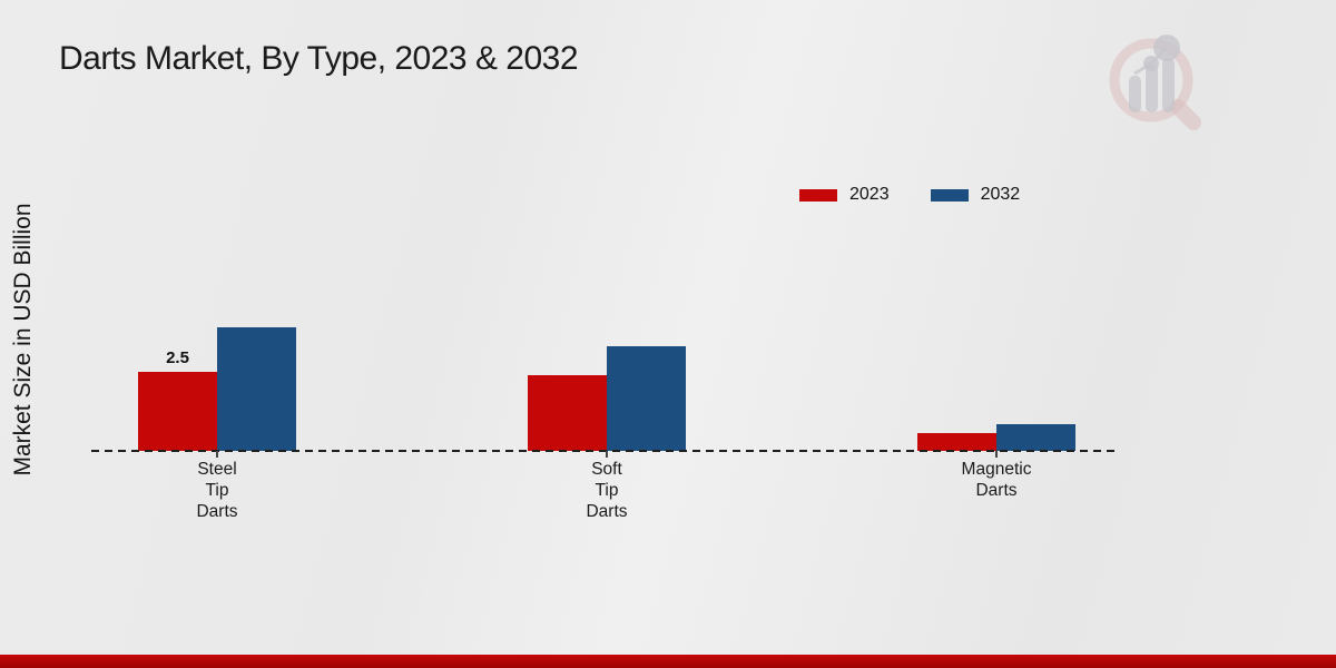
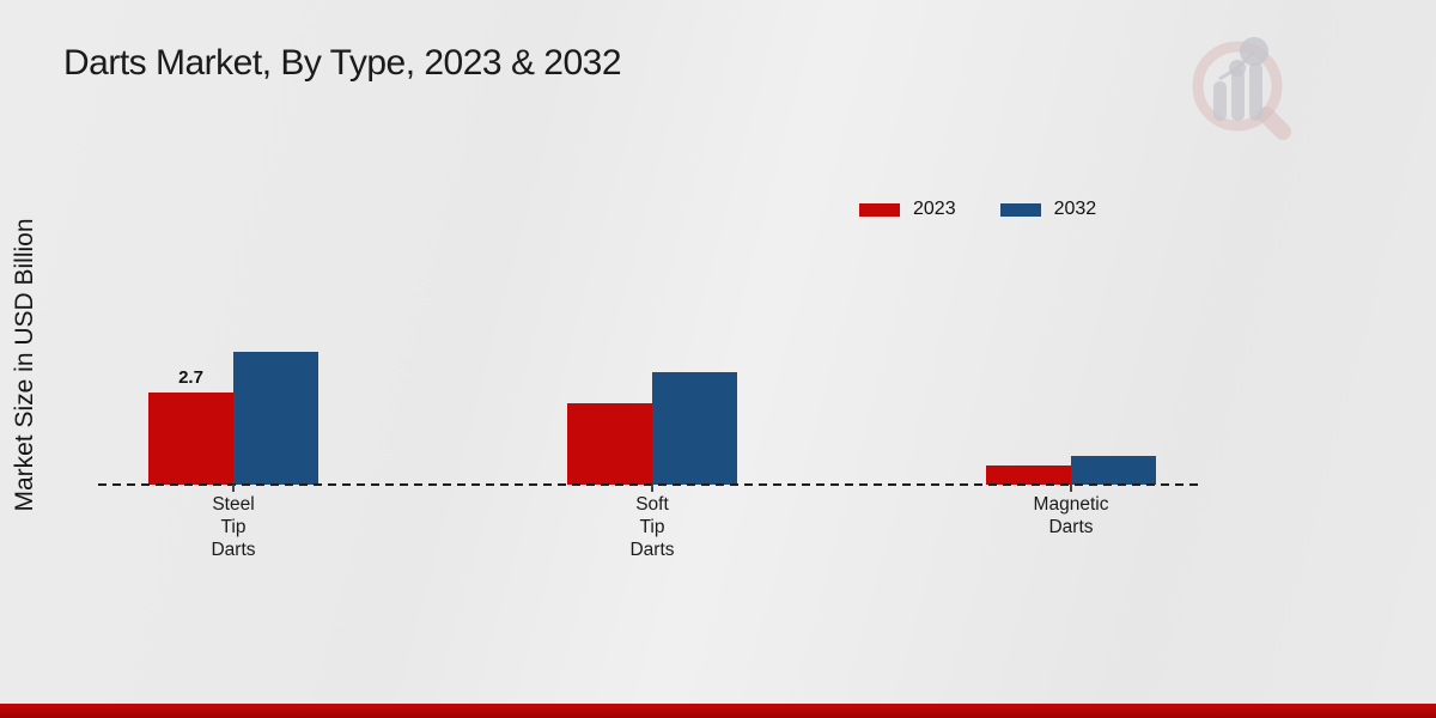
2023/Steel Tip Darts: 2.5 -> 2.7
